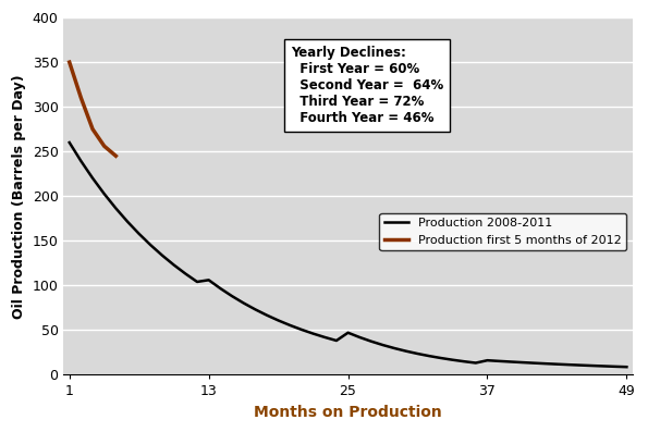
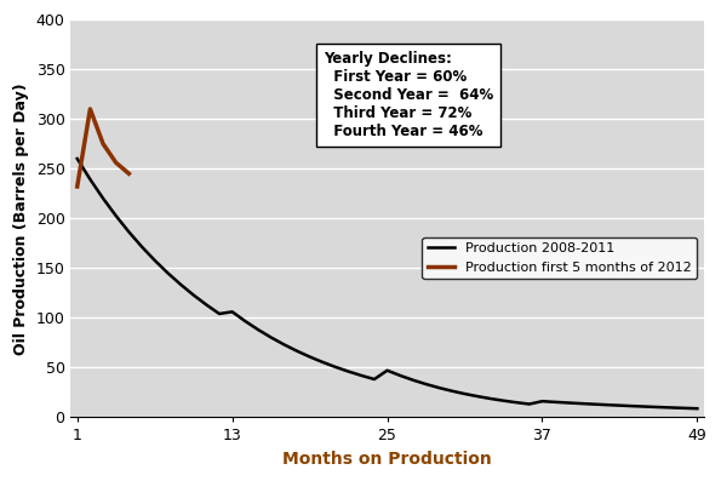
Production first 5 months of 2012/1: 350 -> 232
